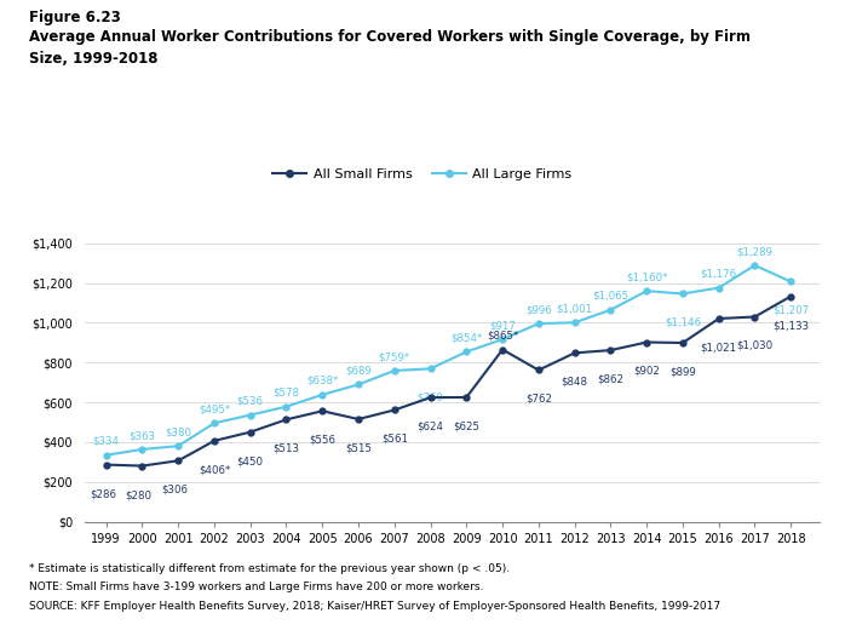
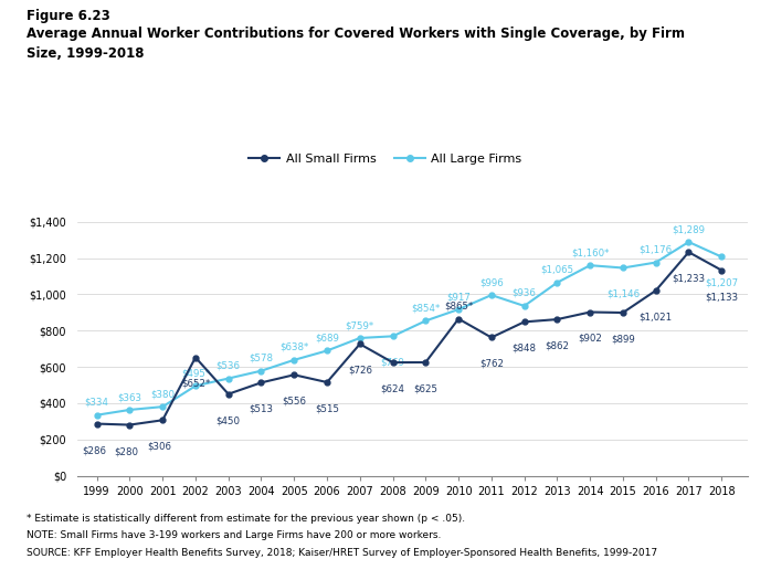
All Small Firms/2002: $406* -> $652*
All Small Firms/2007: $561 -> $726
All Large Firms/2012: $1,001 -> $936
All Small Firms/2017: $1,030 -> $1,233
